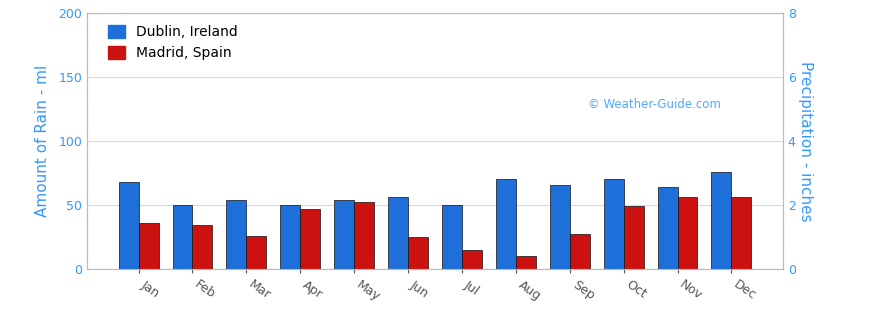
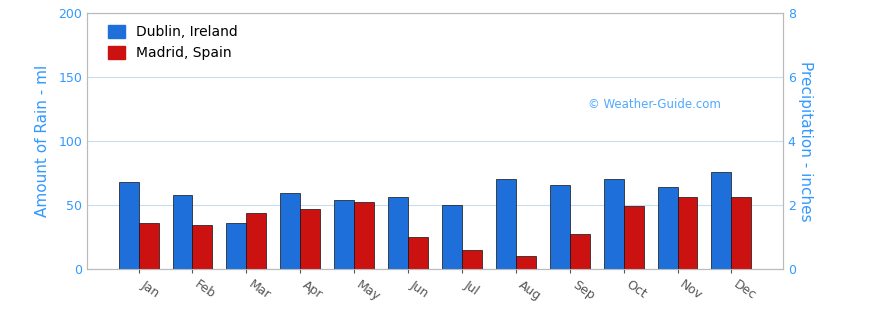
Dublin, Ireland/Feb: 50 -> 58
Dublin, Ireland/Mar: 54 -> 36
Madrid, Spain/Mar: 26 -> 44
Dublin, Ireland/Apr: 50 -> 59
